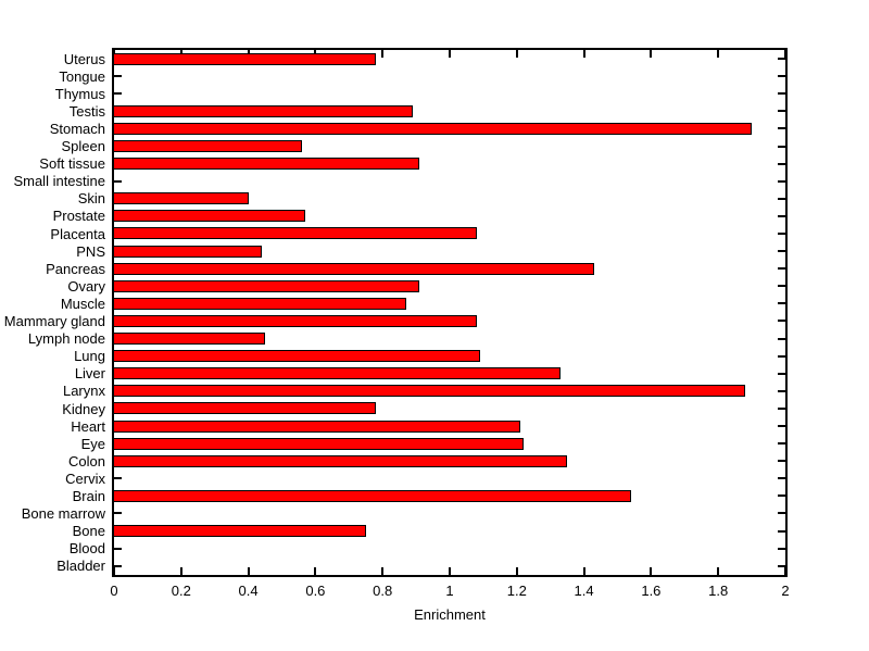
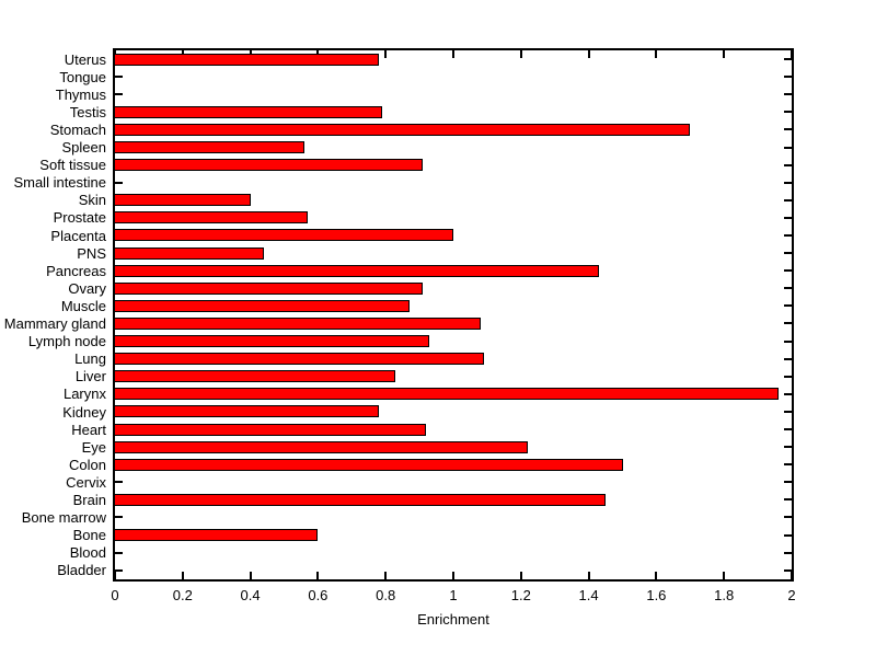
Testis: 0.89 -> 0.79
Stomach: 1.90 -> 1.70
Placenta: 1.08 -> 1.00
Lymph node: 0.45 -> 0.93
Liver: 1.33 -> 0.83
Larynx: 1.88 -> 1.96
Heart: 1.21 -> 0.92
Colon: 1.35 -> 1.50
Brain: 1.54 -> 1.45
Bone: 0.75 -> 0.60
